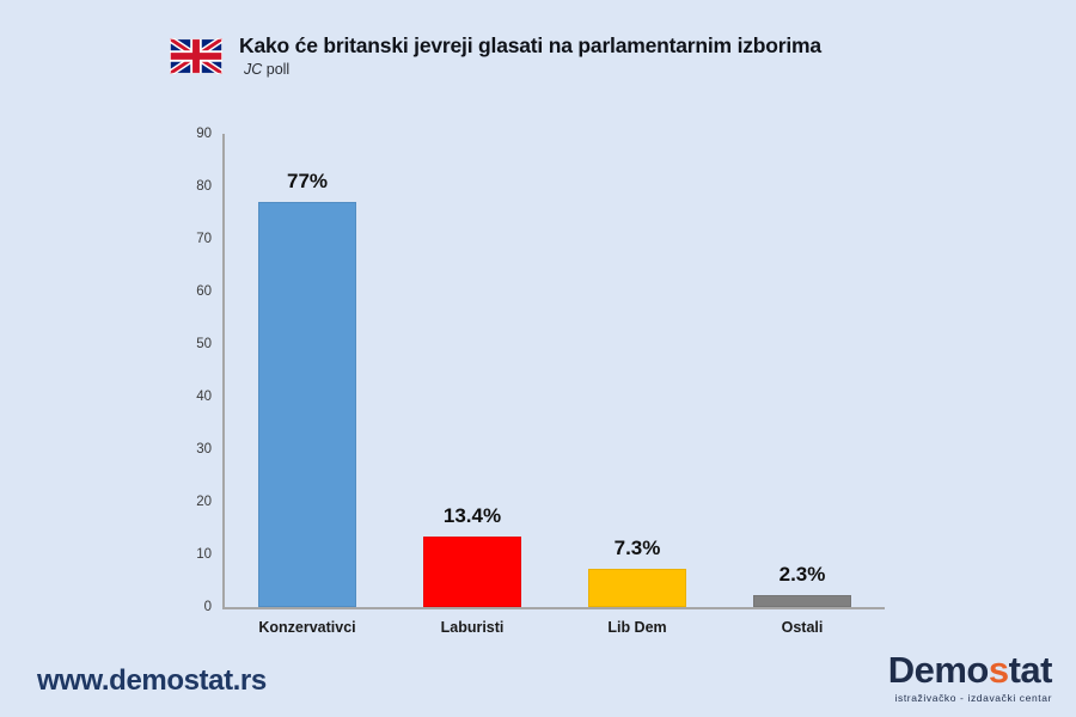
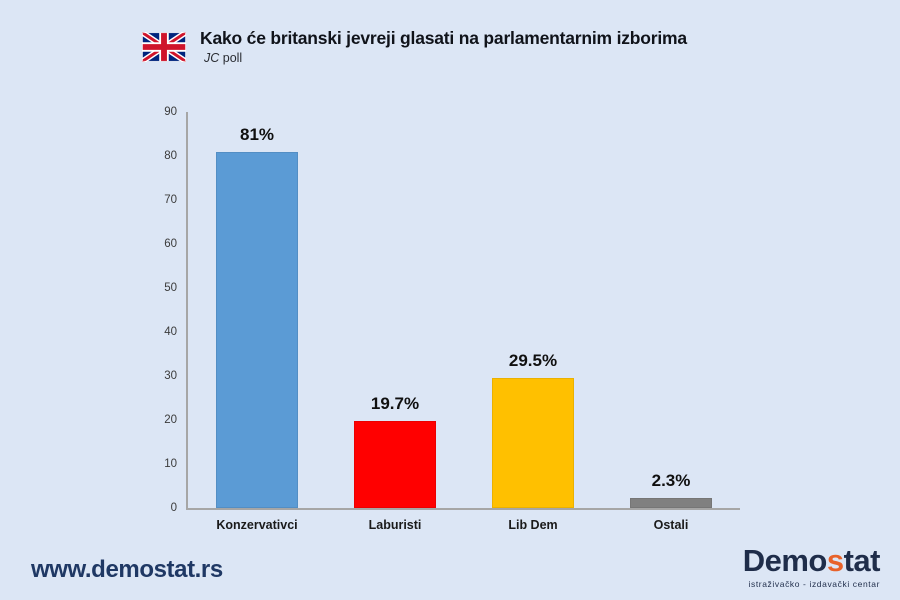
Konzervativci: 77% -> 81%
Laburisti: 13.4% -> 19.7%
Lib Dem: 7.3% -> 29.5%
